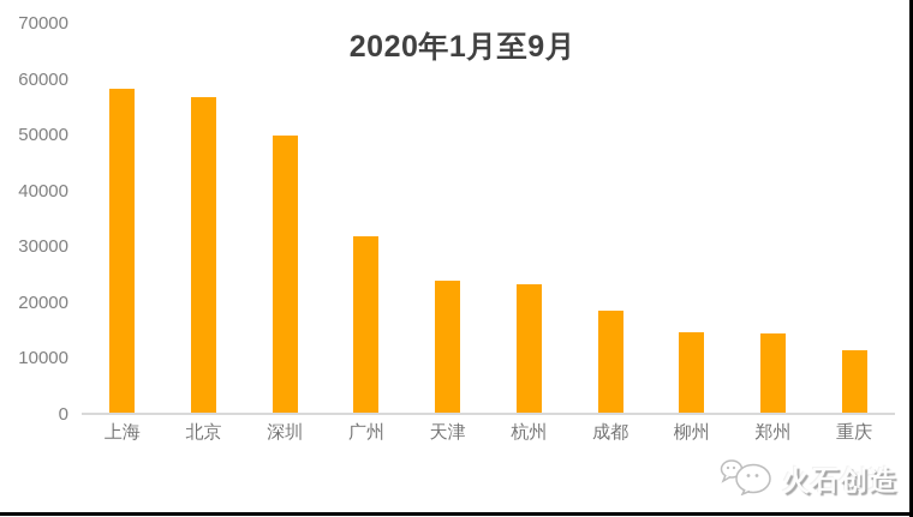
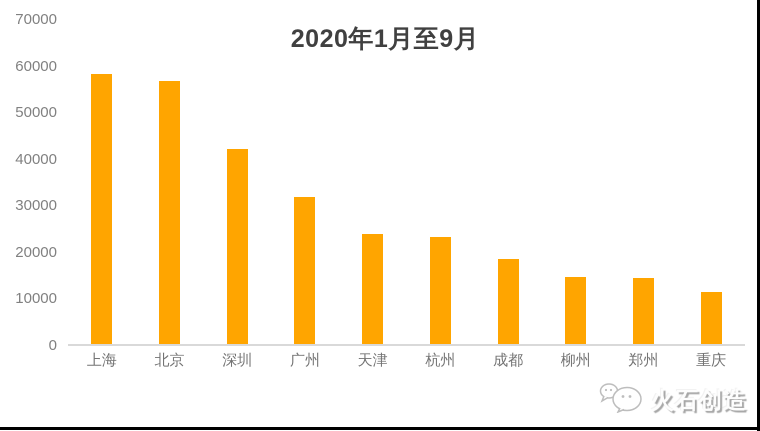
深圳: 50000 -> 42000
